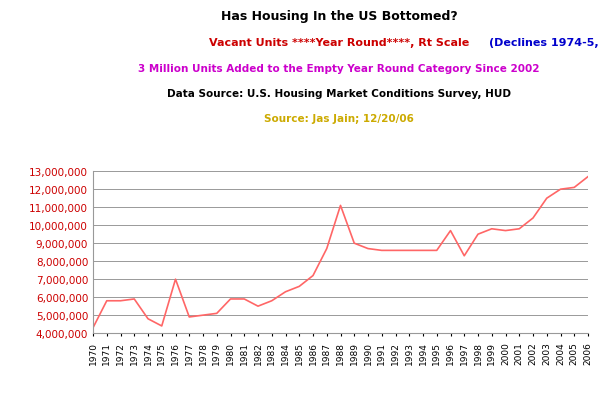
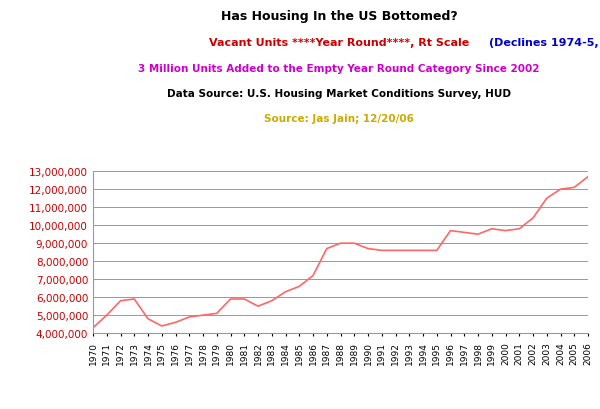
1971: 5,800,000 -> 5,000,000
1976: 7,000,000 -> 4,600,000
1988: 11,100,000 -> 9,000,000
1997: 8,300,000 -> 9,600,000
